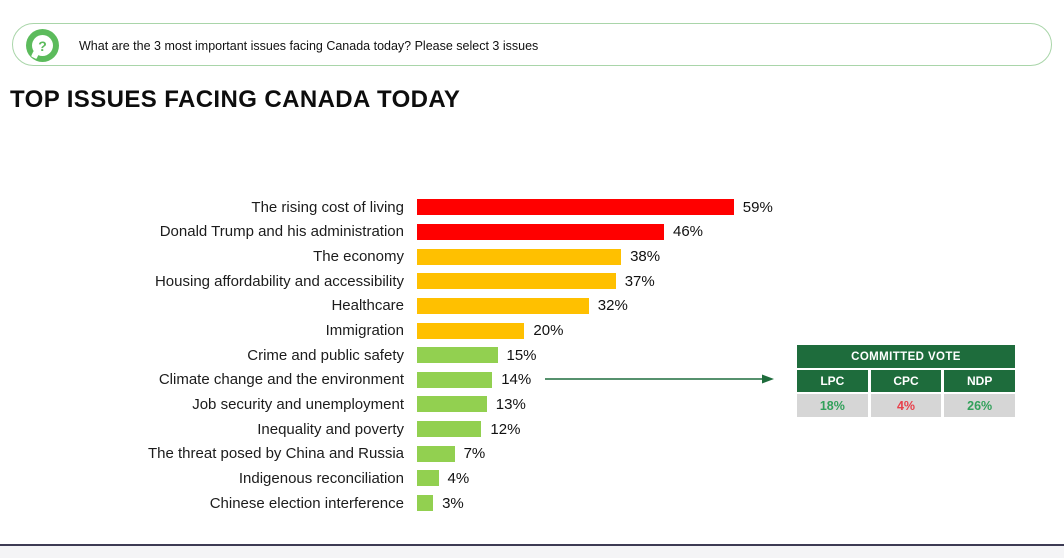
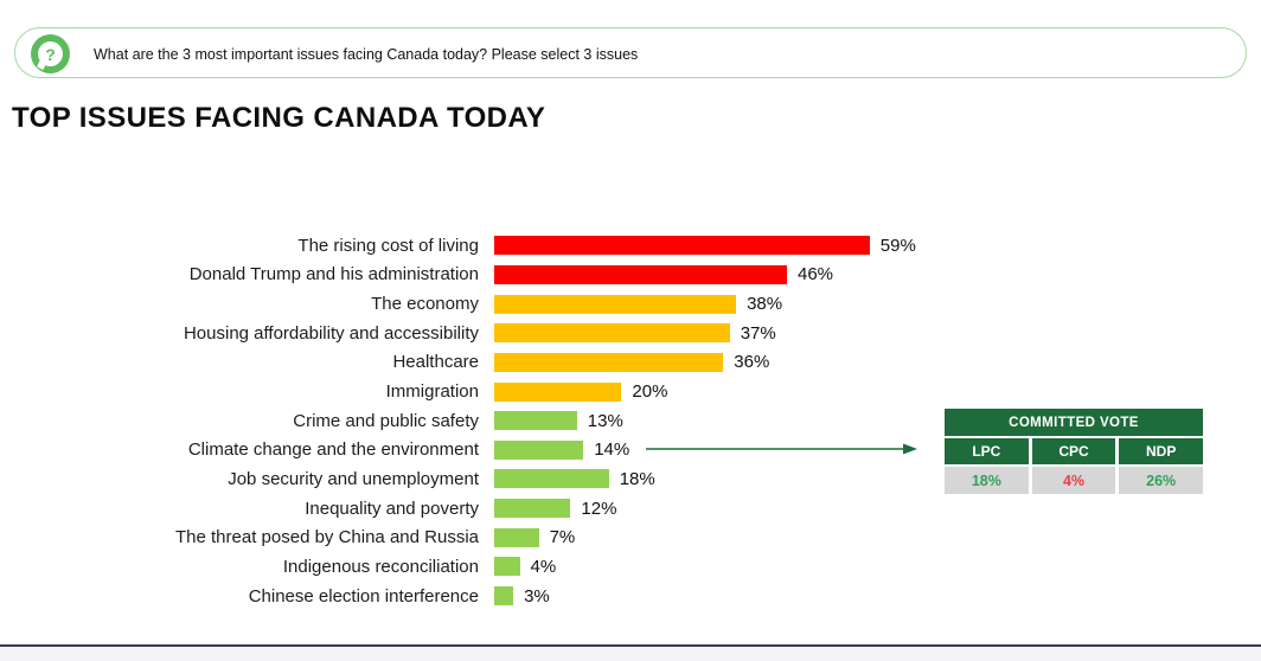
Healthcare: 32% -> 36%
Crime and public safety: 15% -> 13%
Job security and unemployment: 13% -> 18%
